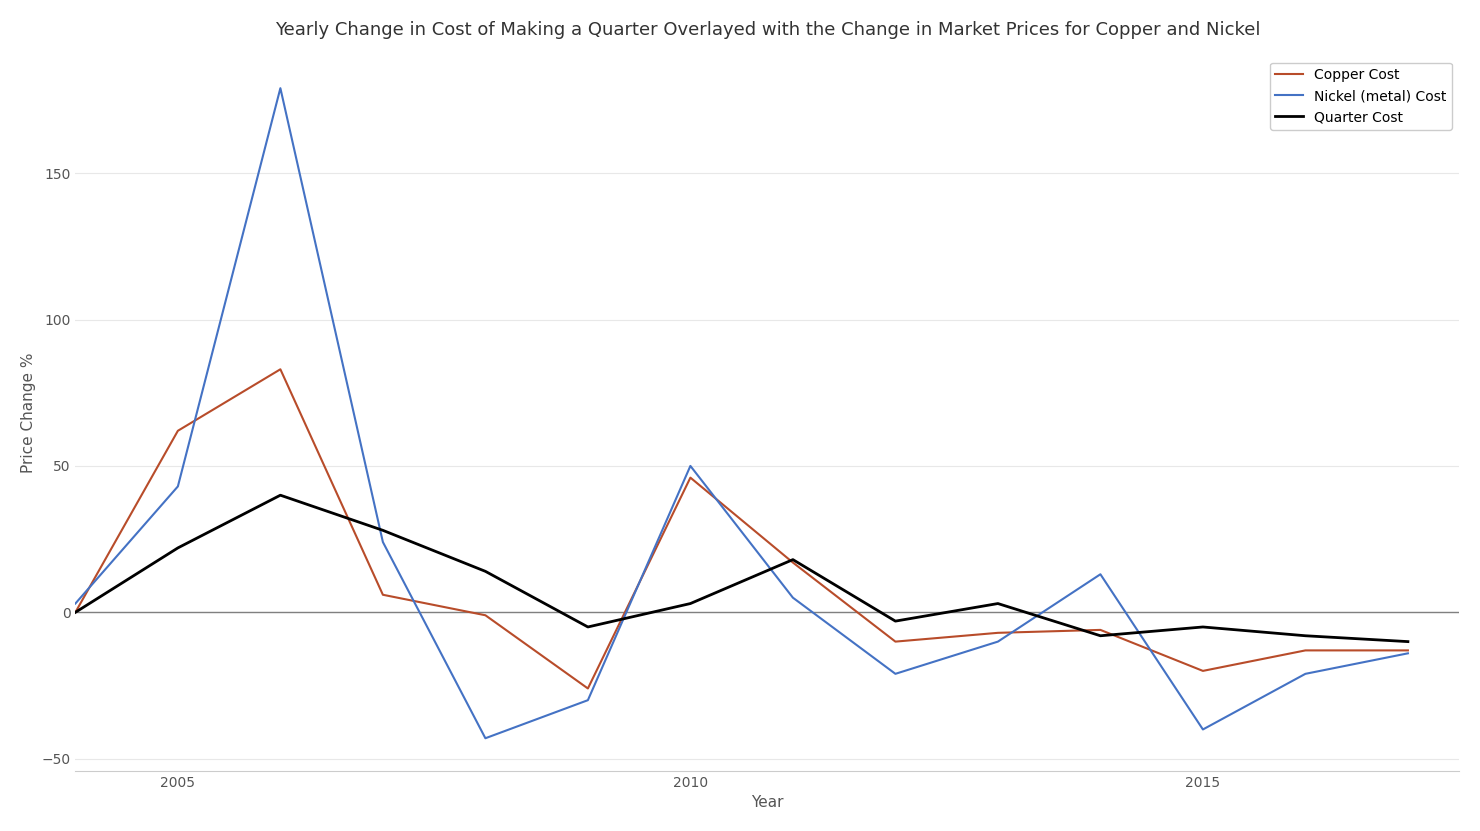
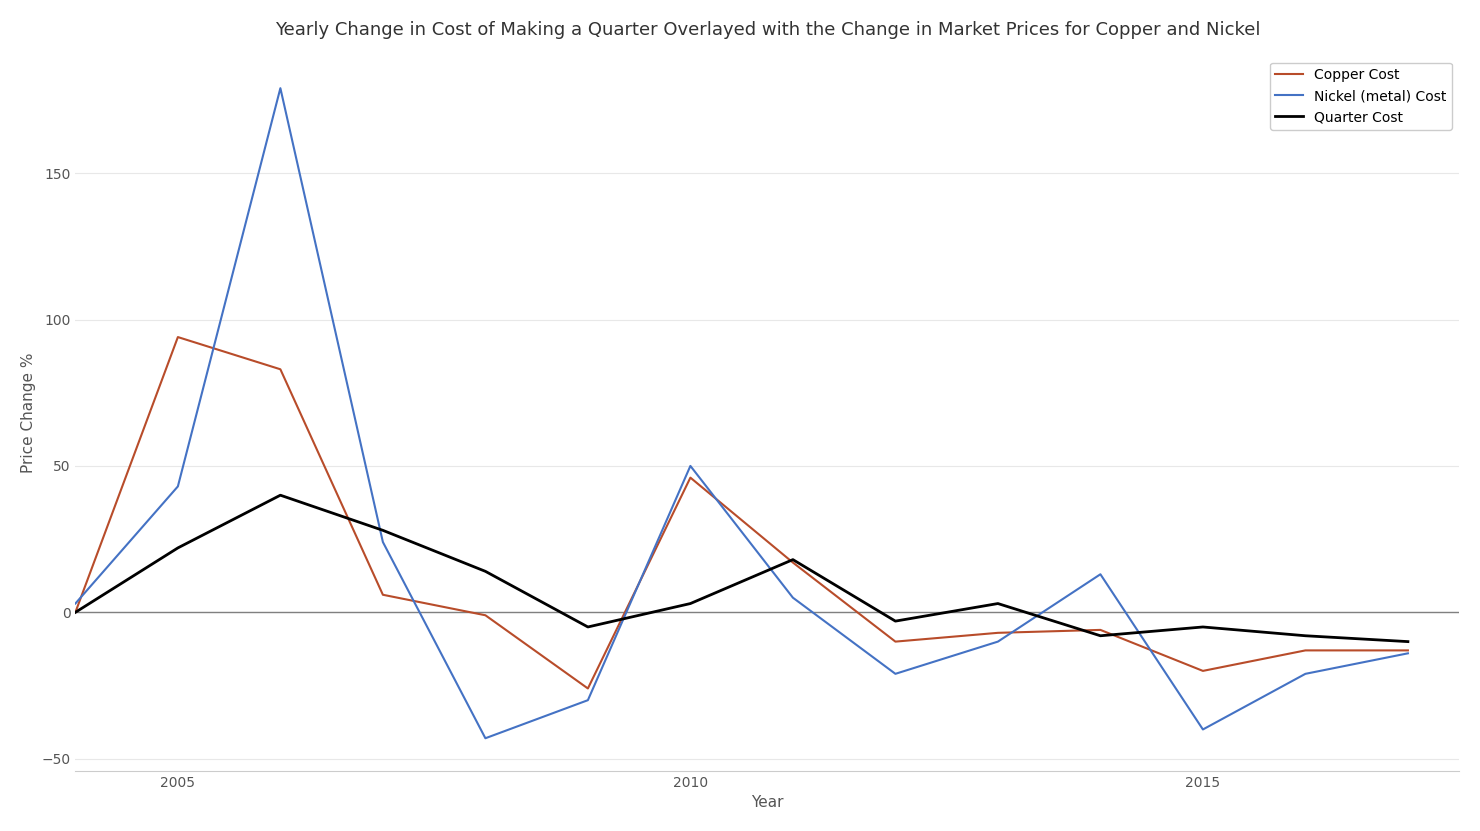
Copper Cost/2005: 62 -> 94
